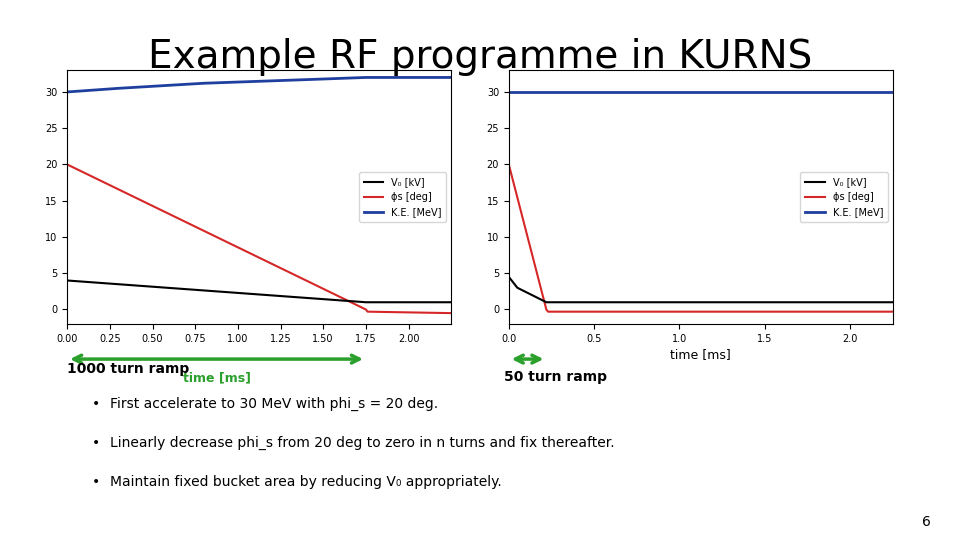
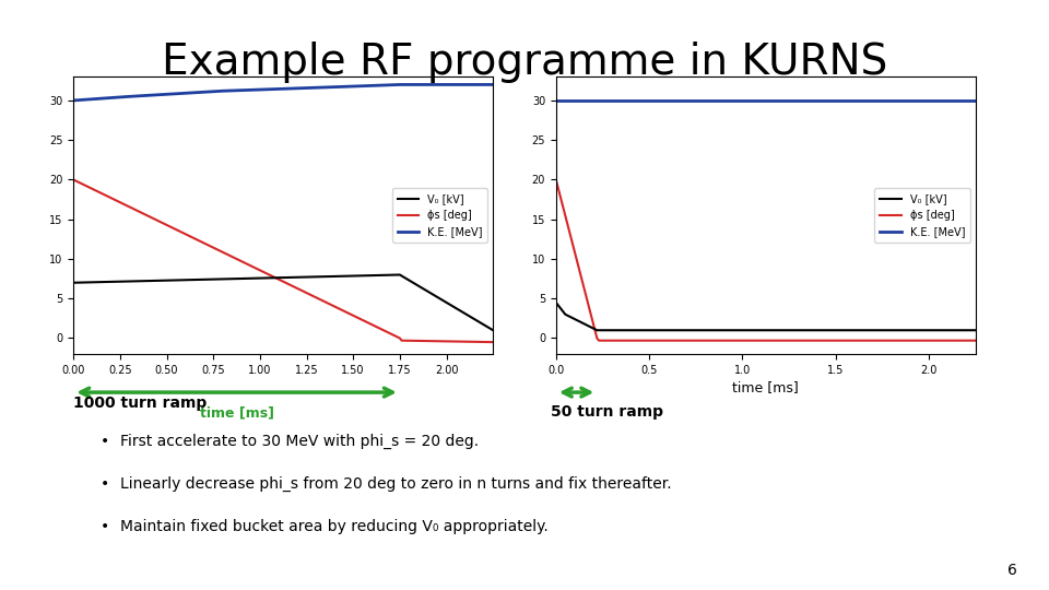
V₀ [kV]/0.00: 4 -> 7
V₀ [kV]/1.75: 1 -> 8
